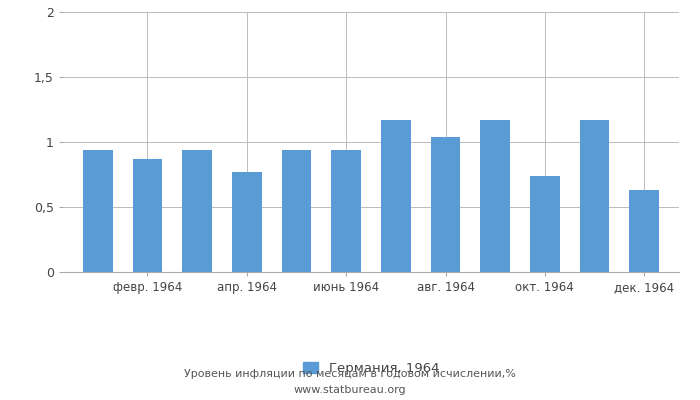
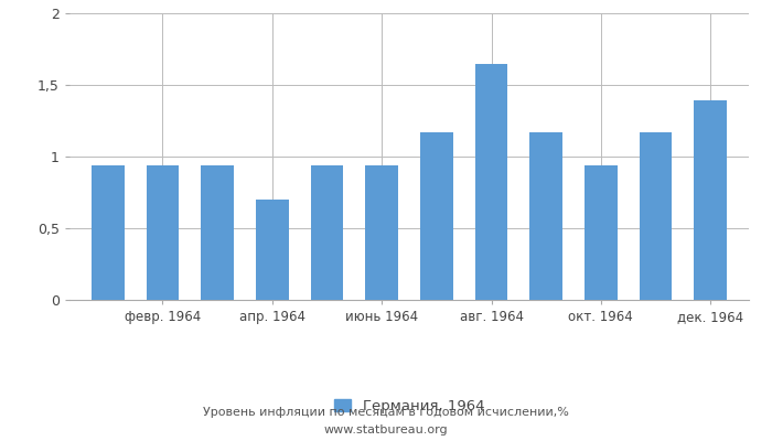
февр. 1964: 0,87 -> 0,94
апр. 1964: 0,77 -> 0,70
авг. 1964: 1,04 -> 1,65
окт. 1964: 0,74 -> 0,94
дек. 1964: 0,63 -> 1,39
